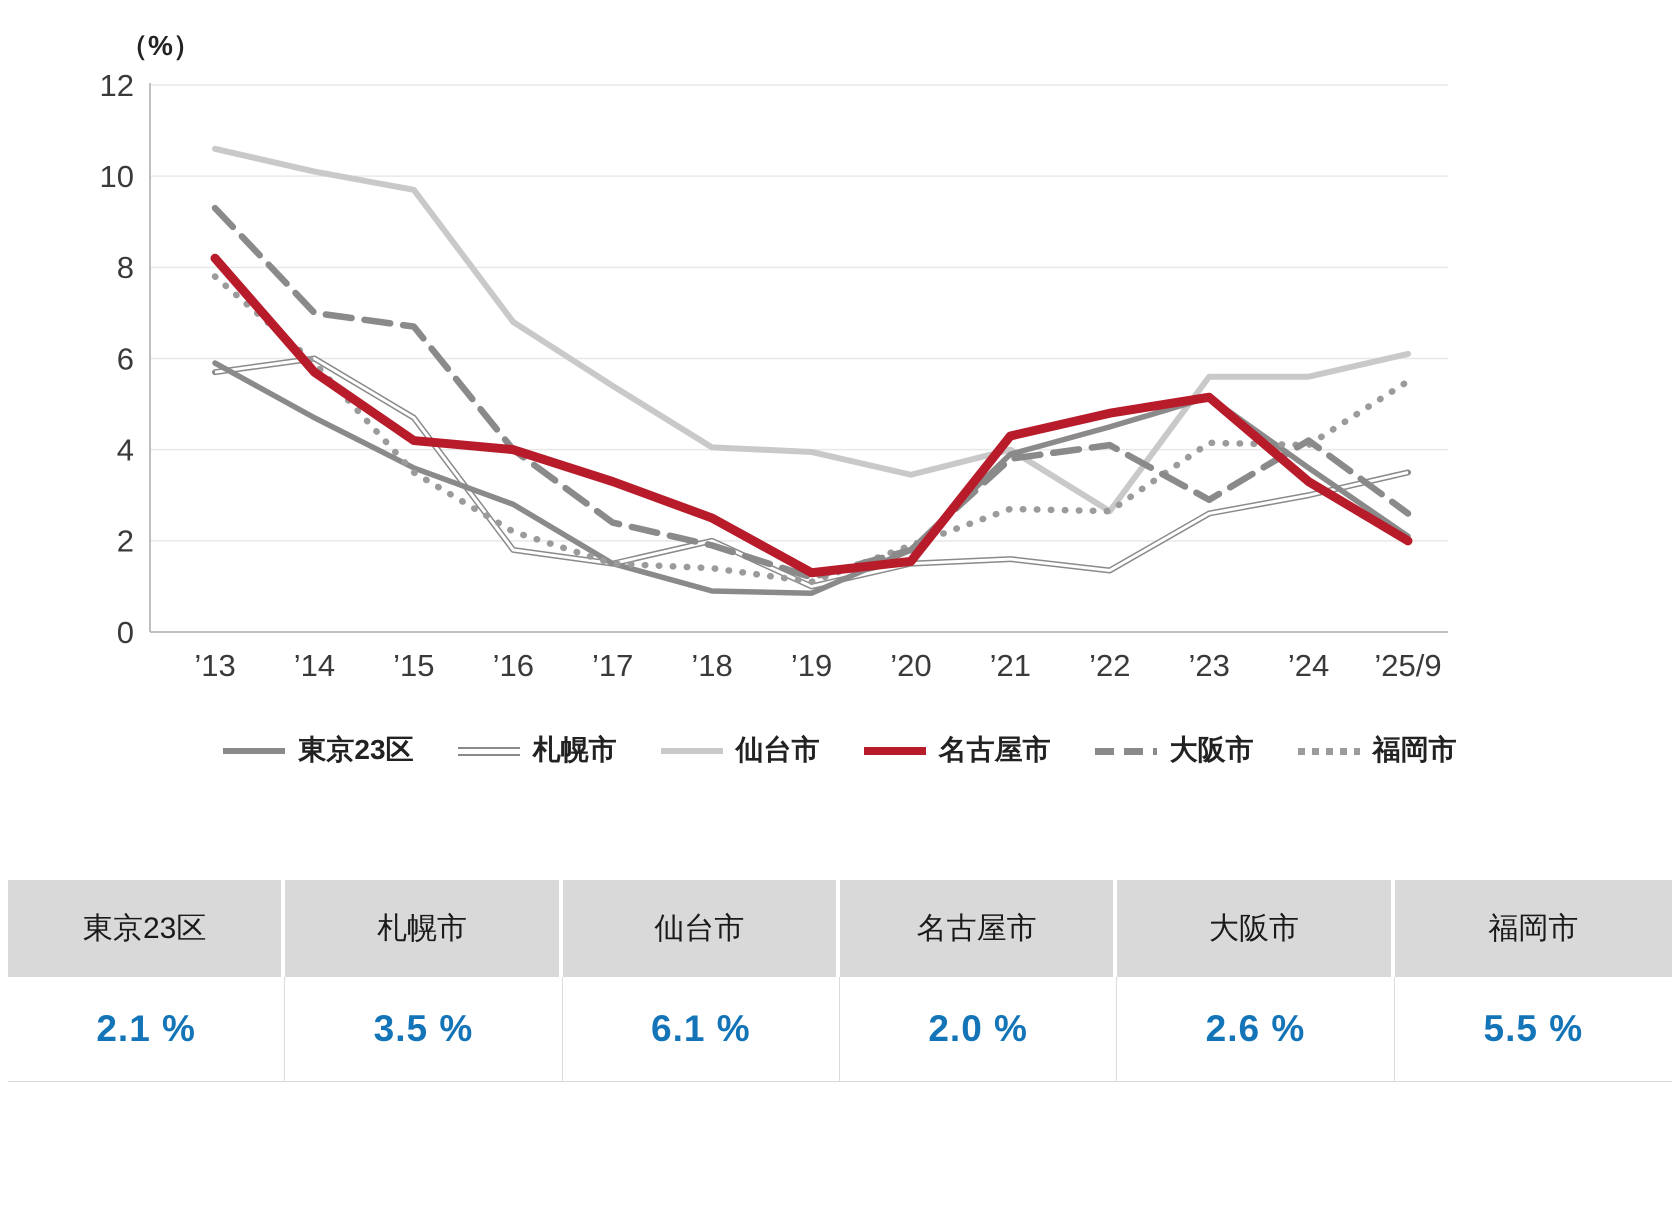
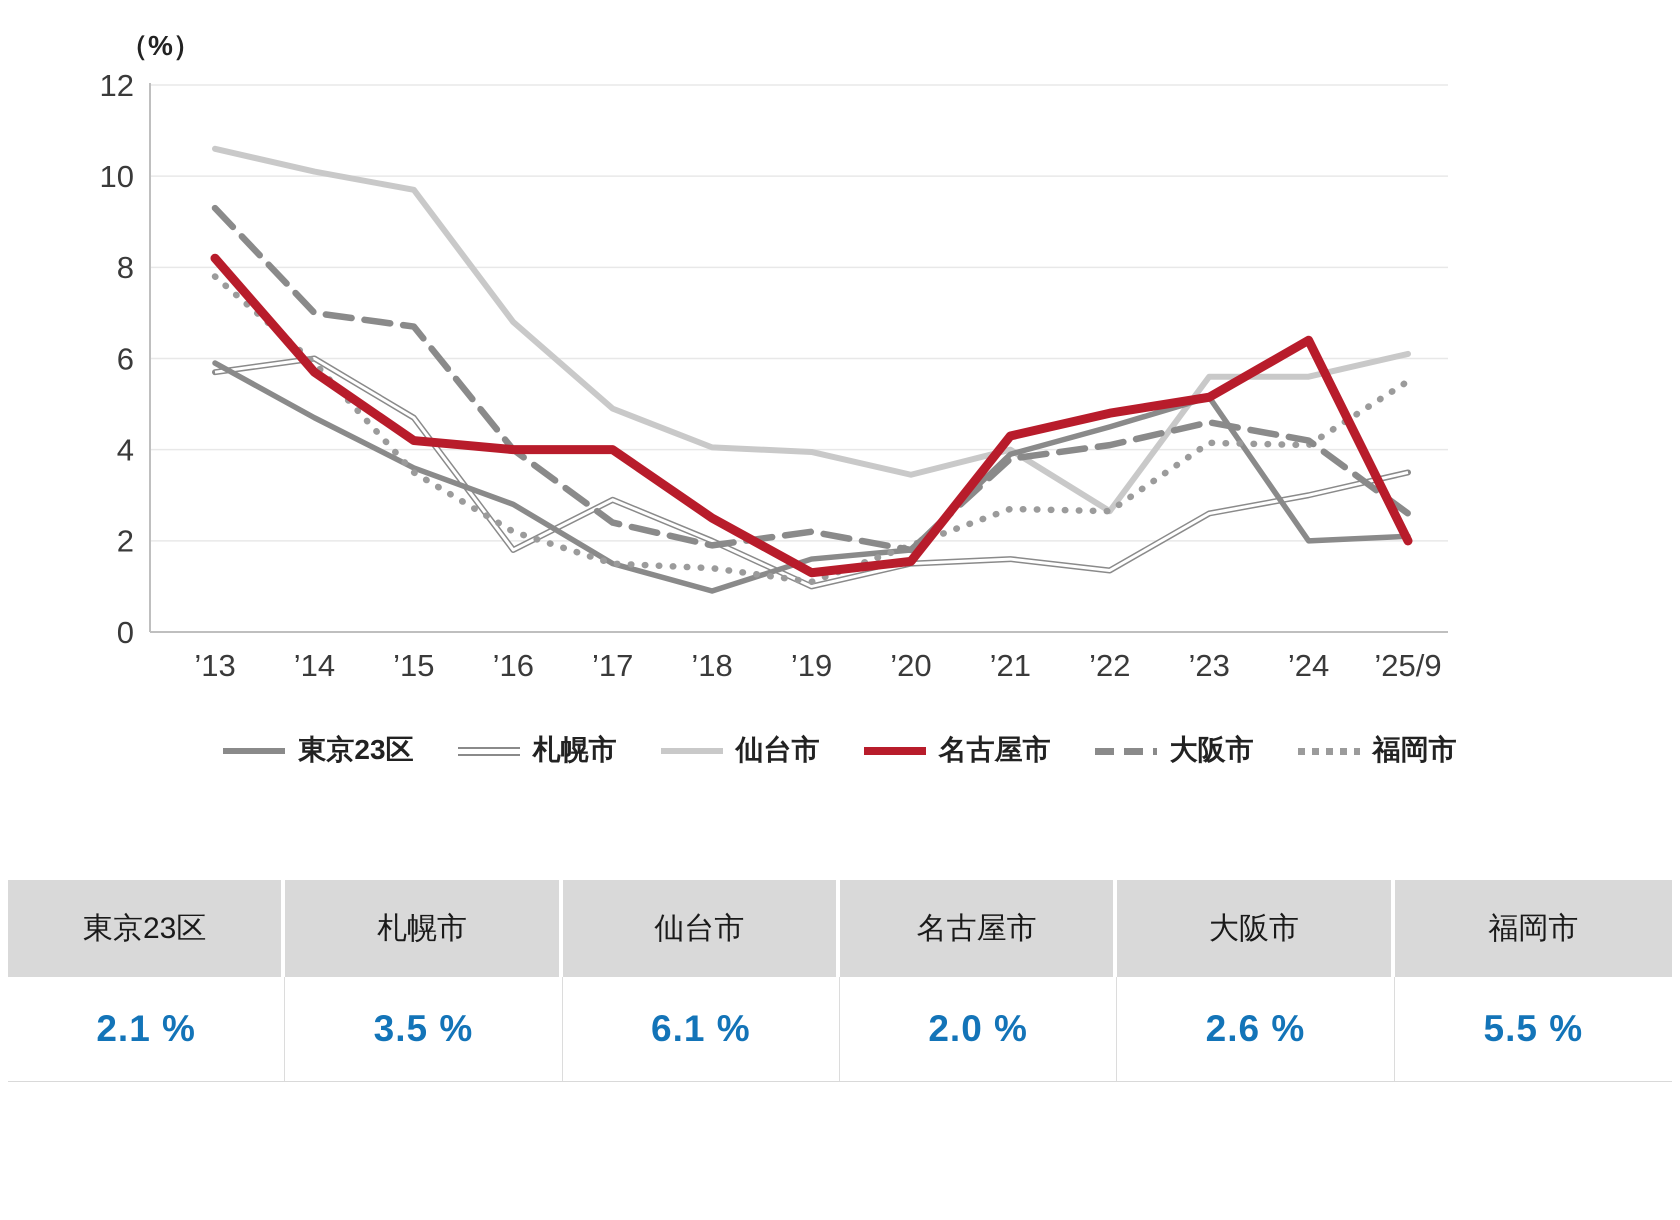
札幌市/’17: 1.5 -> 2.9
仙台市/’17: 5.4 -> 4.9
名古屋市/’17: 3.3 -> 4.0
東京23区/’19: 0.8 -> 1.6
大阪市/’19: 1.2 -> 2.2
大阪市/’23: 2.9 -> 4.6
東京23区/’24: 3.6 -> 2.0
名古屋市/’24: 3.3 -> 6.4
